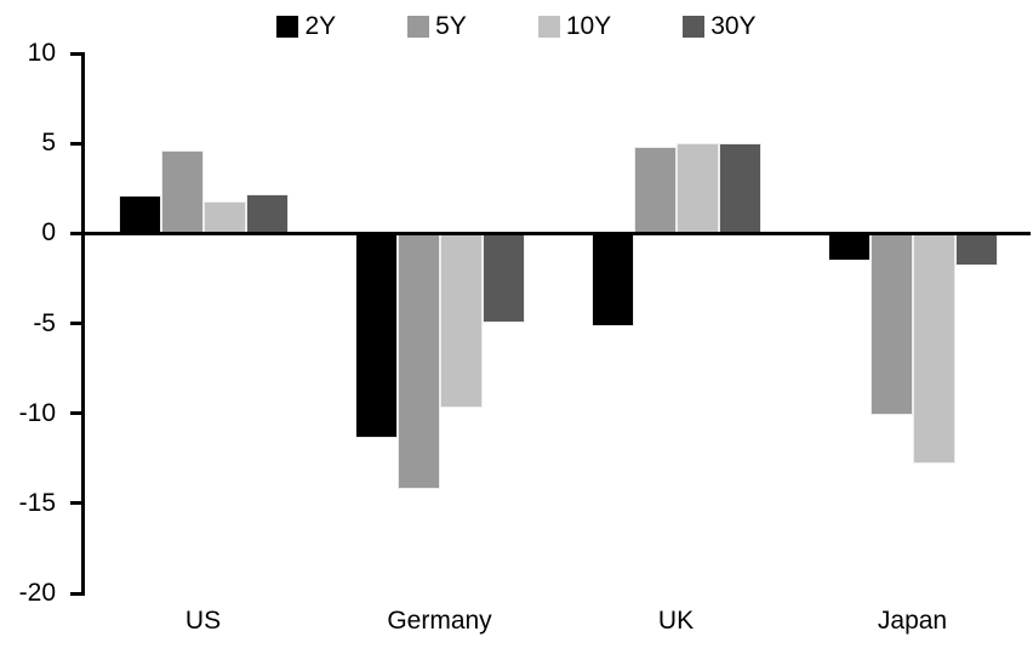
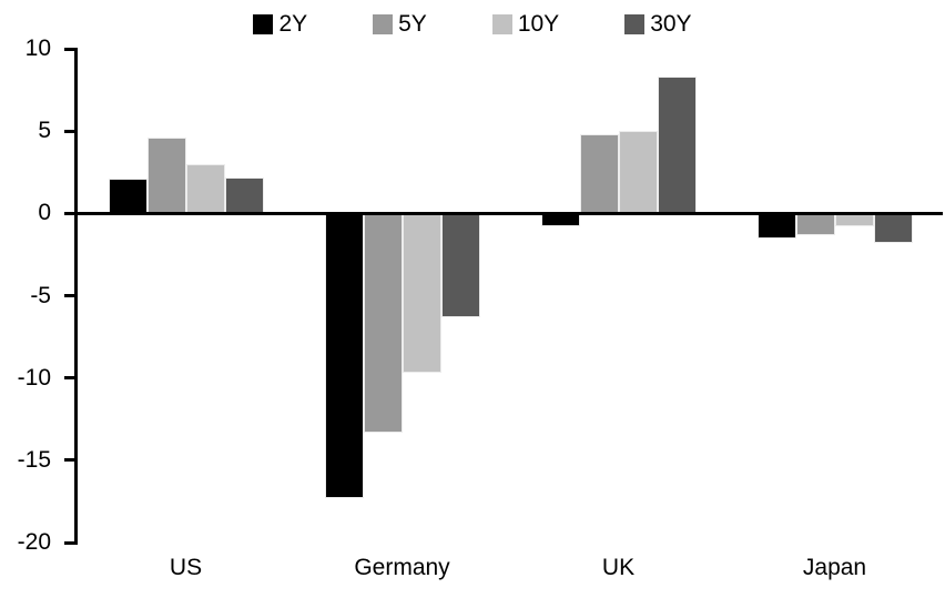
10Y/US: 1.8 -> 3.0
2Y/Germany: -11.4 -> -17.3
5Y/Germany: -14.2 -> -13.3
30Y/Germany: -5.0 -> -6.3
2Y/UK: -5.2 -> -0.8
30Y/UK: 5.0 -> 8.3
5Y/Japan: -10.1 -> -1.3
10Y/Japan: -12.8 -> -0.8
